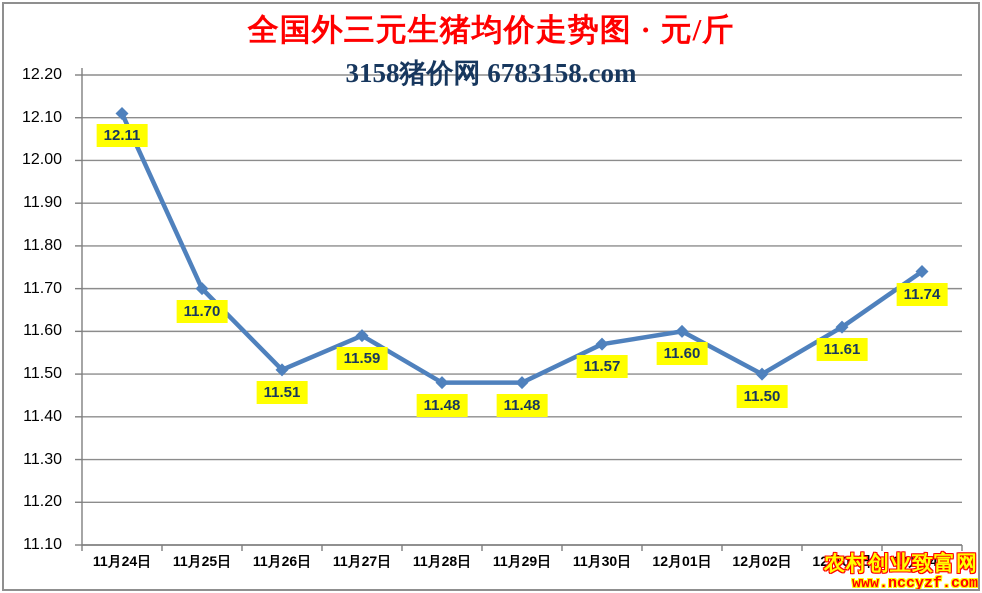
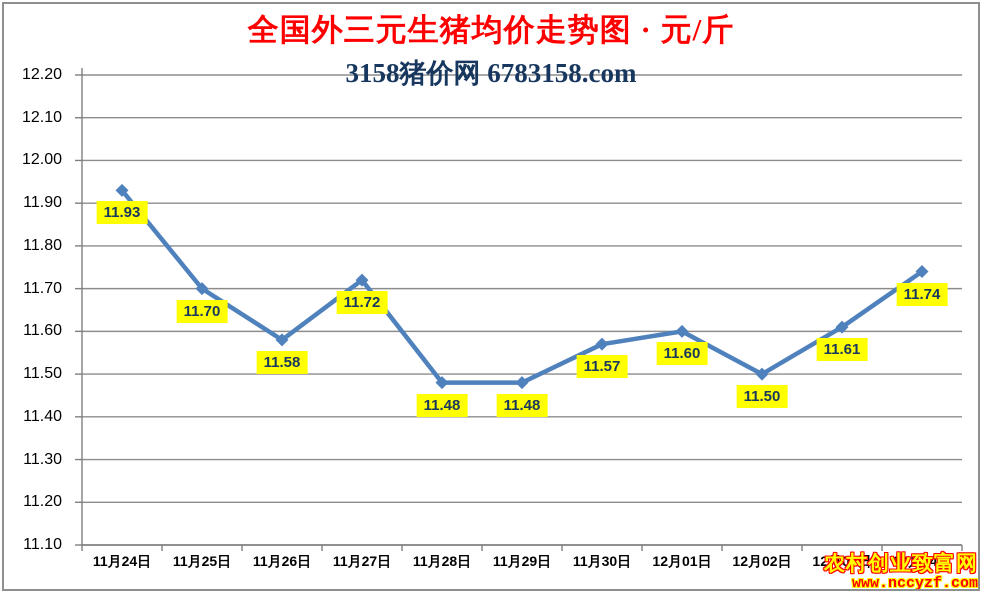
11月24日: 12.11 -> 11.93
11月26日: 11.51 -> 11.58
11月27日: 11.59 -> 11.72
